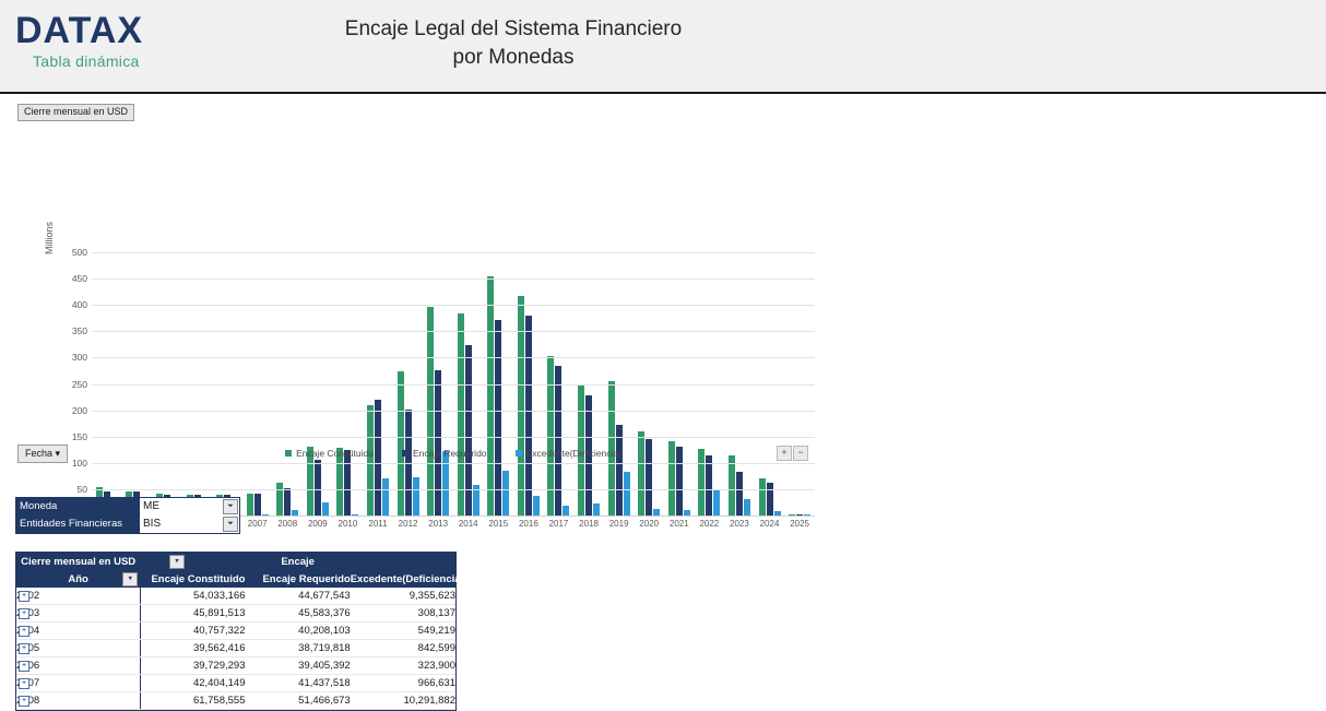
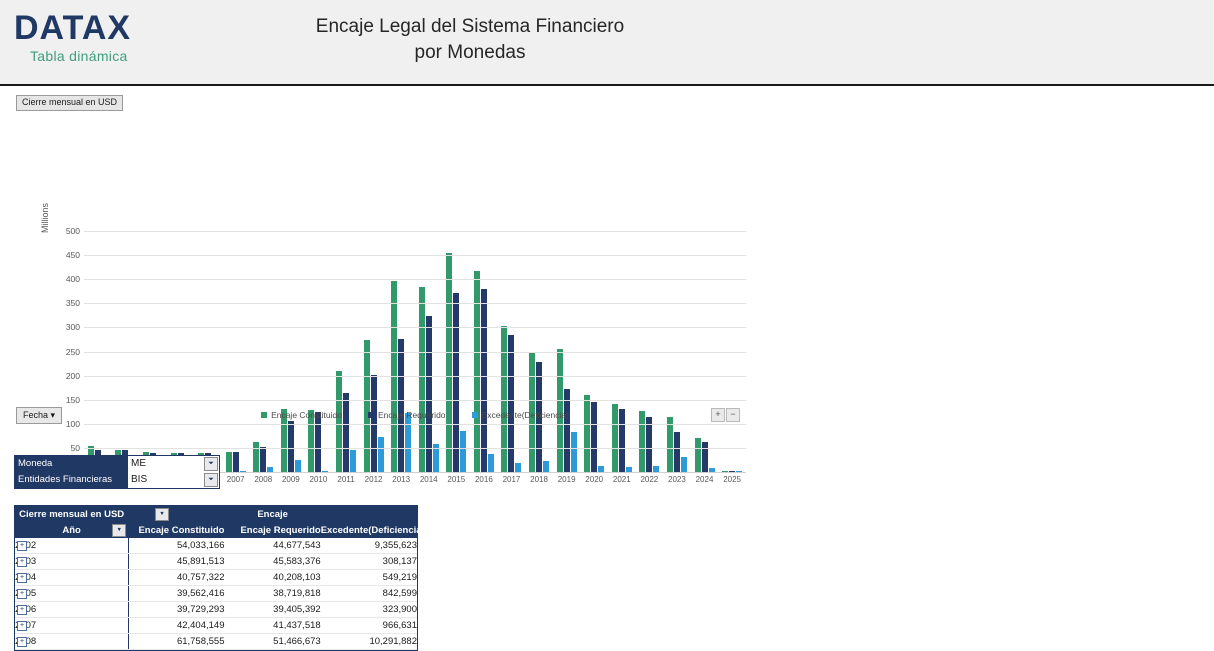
Encaje Requerido/2011: 220 -> 160
Excedente(Deficiencia)/2011: 70 -> 50
Excedente(Deficiencia)/2022: 50 -> 10
